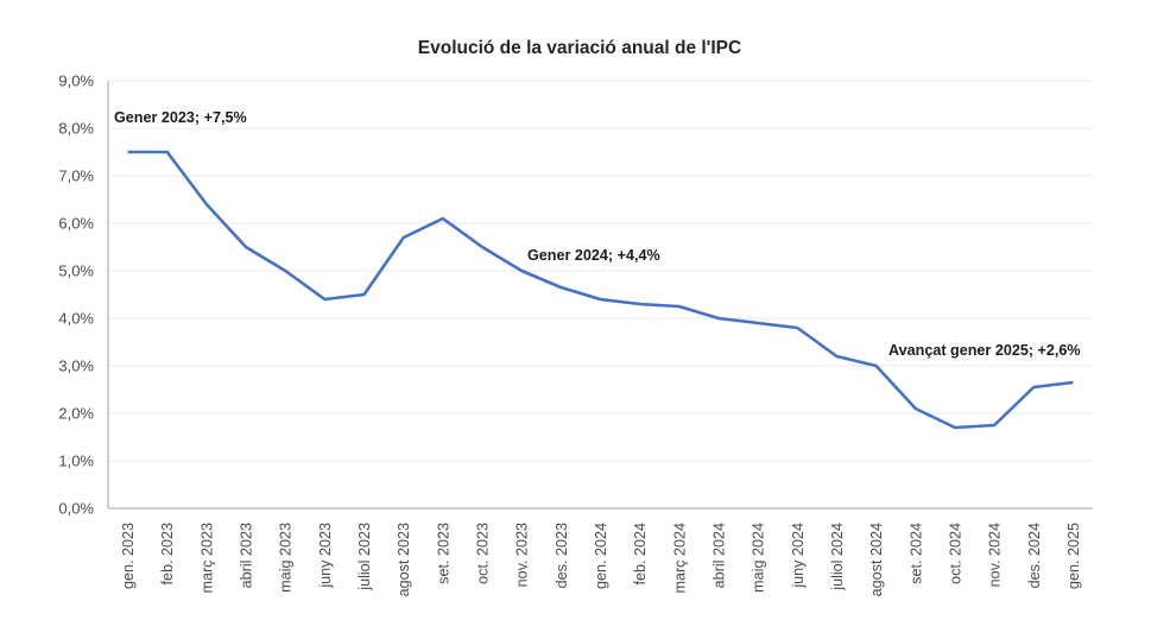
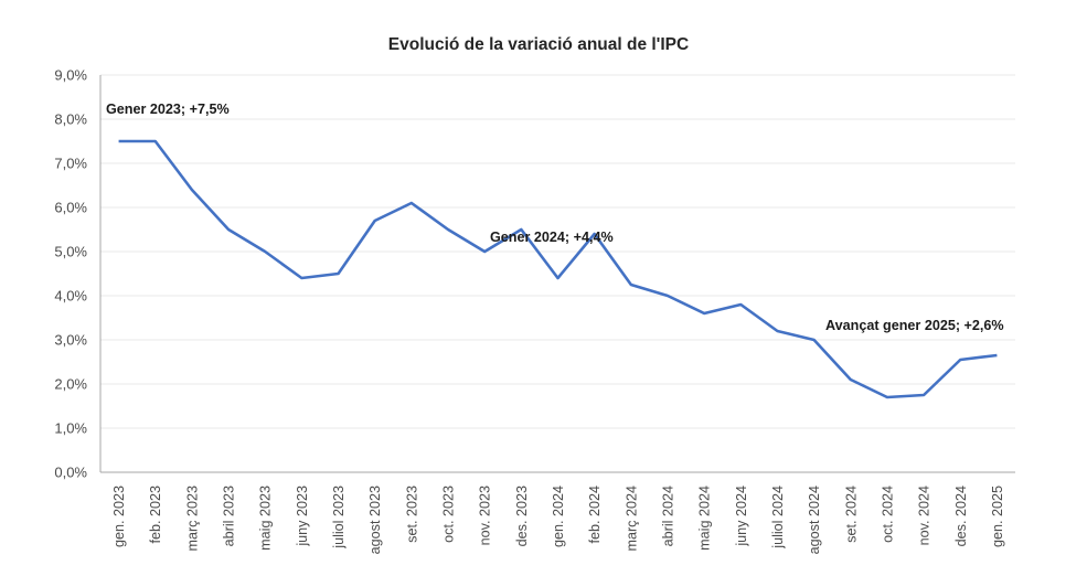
des. 2023: 4,7% -> 5,5%
feb. 2024: 4,3% -> 5,4%
maig 2024: 3,9% -> 3,6%
